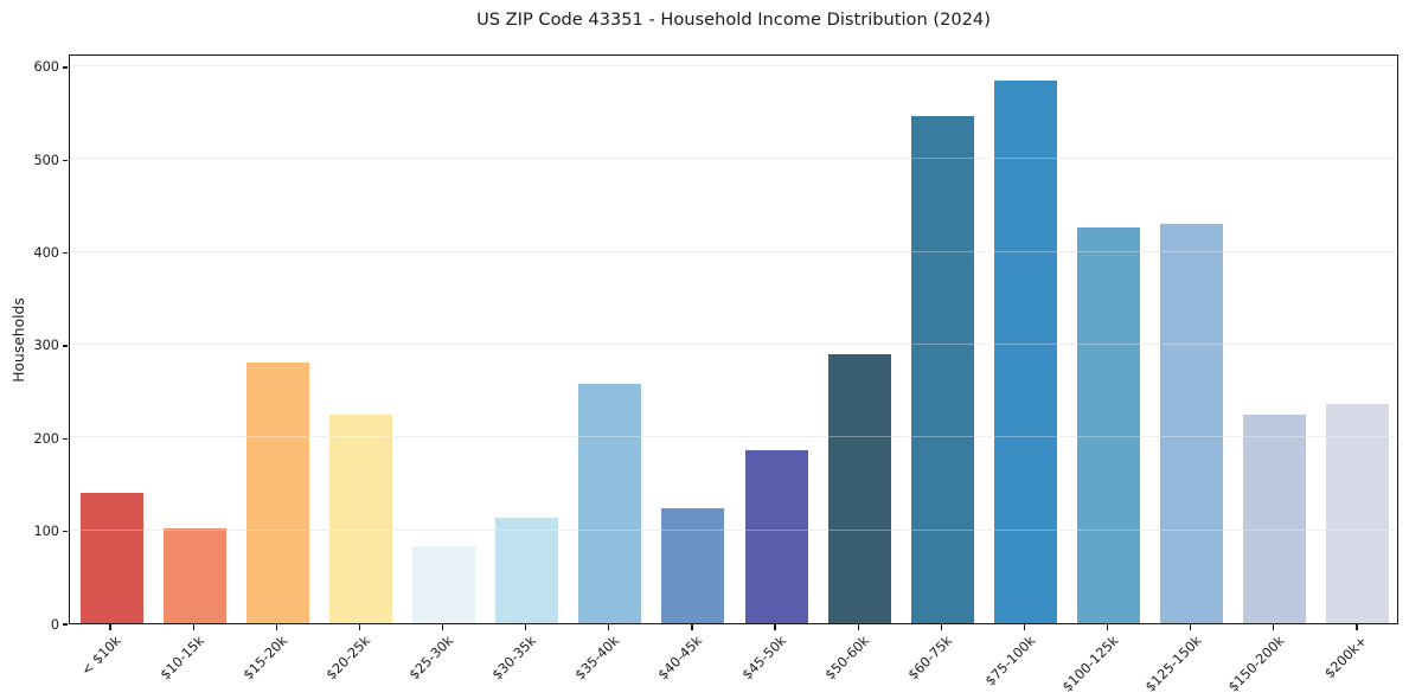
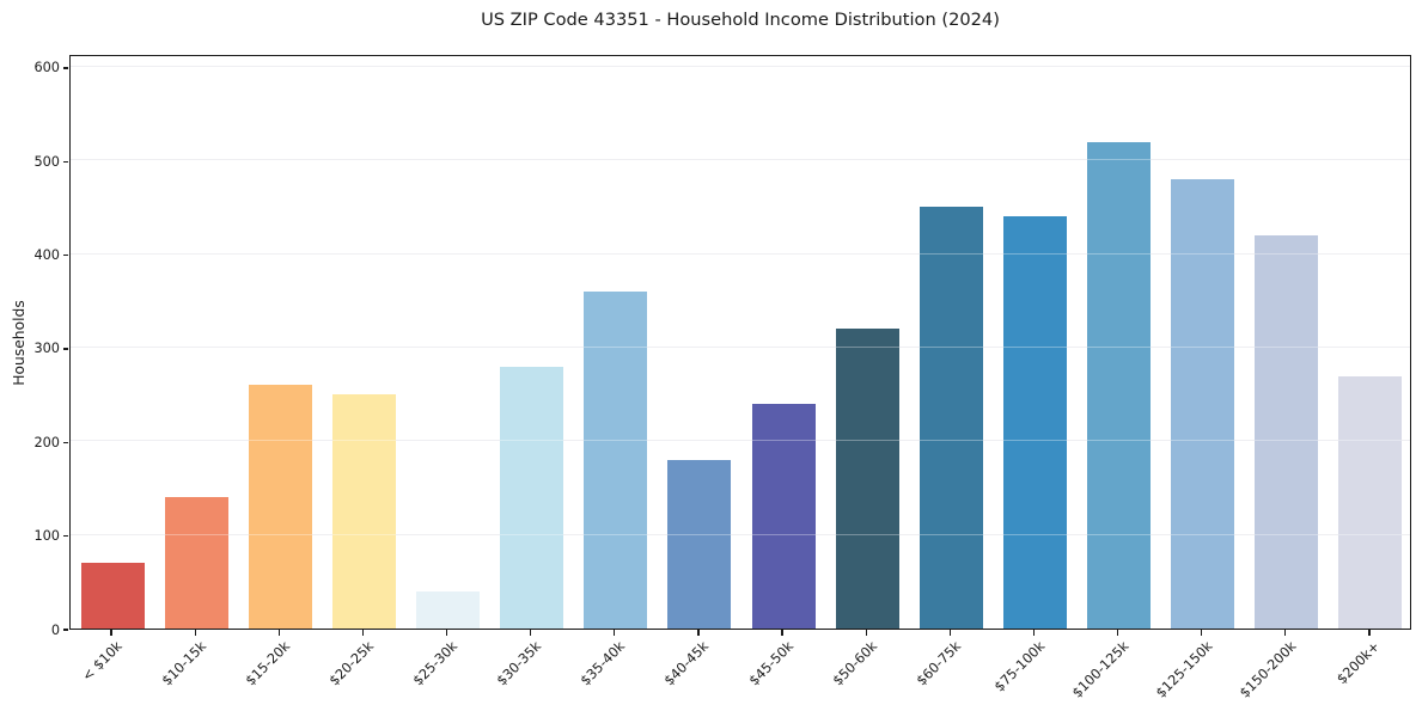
< $10k: 140 -> 70
$10-15k: 100 -> 140
$15-20k: 280 -> 260
$20-25k: 220 -> 250
$25-30k: 80 -> 40
$30-35k: 110 -> 280
$35-40k: 260 -> 360
$40-45k: 120 -> 180
$45-50k: 190 -> 240
$50-60k: 290 -> 320
$60-75k: 550 -> 450
$75-100k: 580 -> 440
$100-125k: 430 -> 520
$125-150k: 430 -> 480
$150-200k: 220 -> 420
$200k+: 240 -> 270
